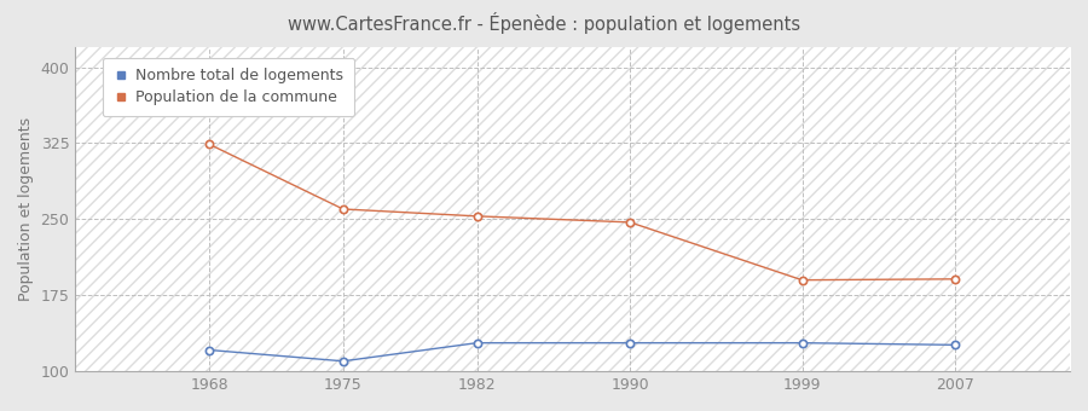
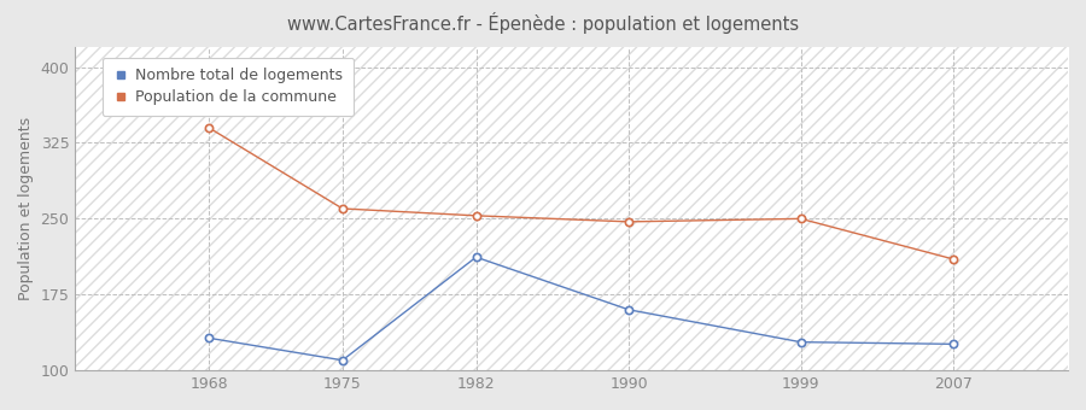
Nombre total de logements/1968: 121 -> 132
Population de la commune/1968: 324 -> 340
Nombre total de logements/1982: 128 -> 212
Nombre total de logements/1990: 128 -> 160
Population de la commune/1999: 190 -> 250
Population de la commune/2007: 191 -> 210
